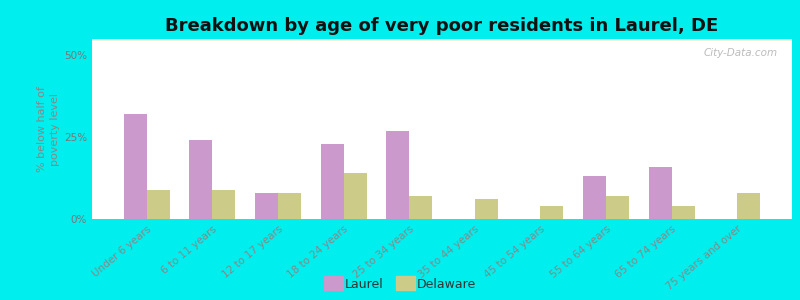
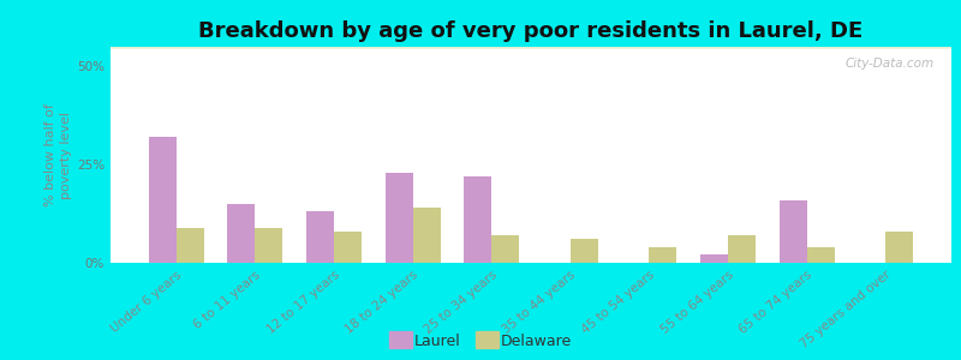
Laurel/6 to 11 years: 24% -> 15%
Laurel/12 to 17 years: 8% -> 13%
Laurel/25 to 34 years: 27% -> 22%
Laurel/55 to 64 years: 13% -> 2%
